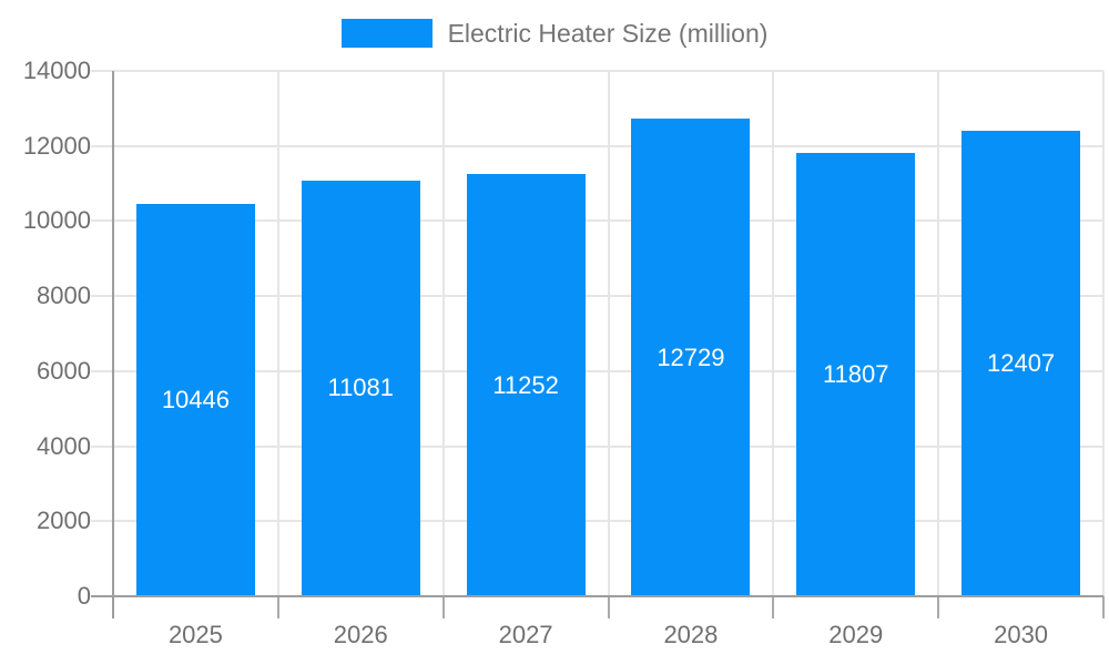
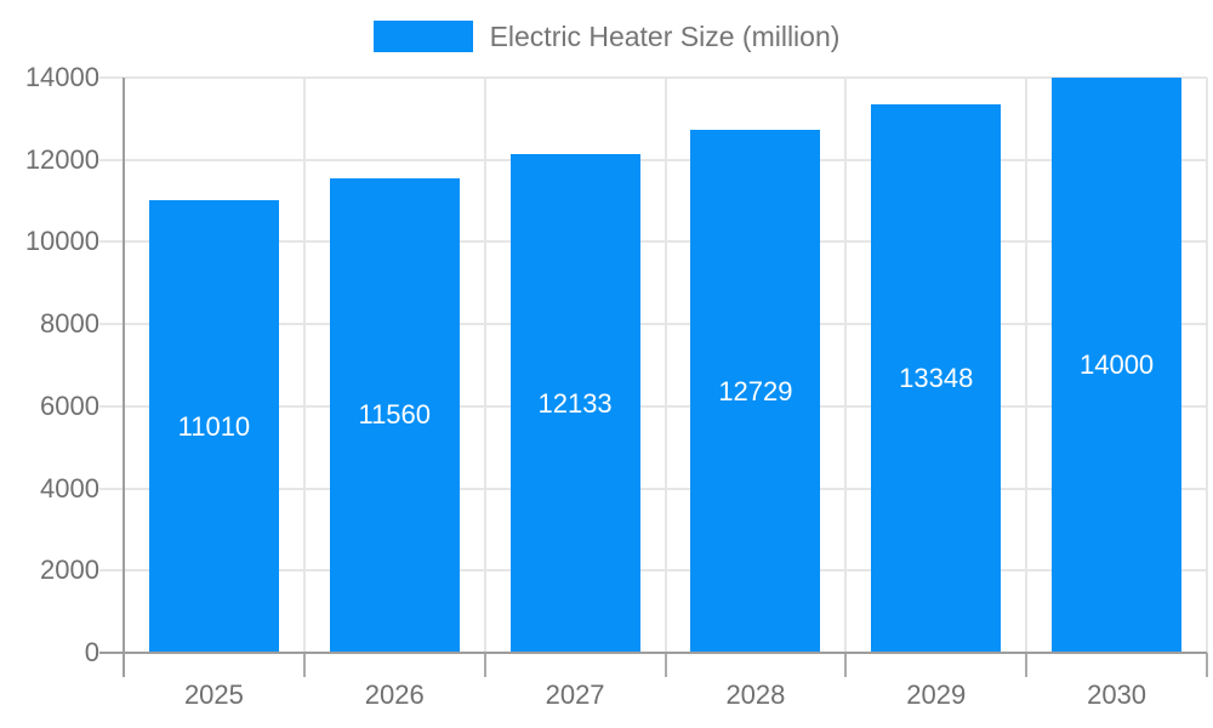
2025: 10446 -> 11010
2026: 11081 -> 11560
2027: 11252 -> 12133
2029: 11807 -> 13348
2030: 12407 -> 14000
